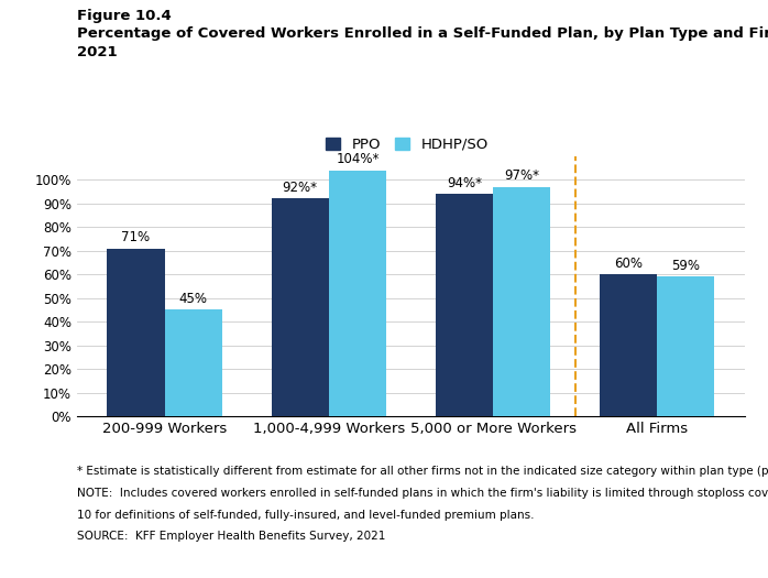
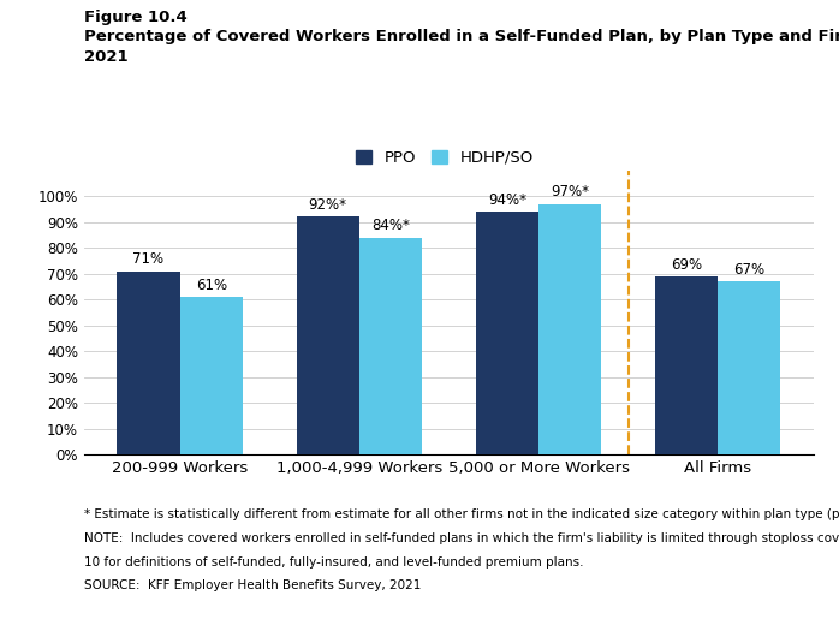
HDHP/SO/200-999 Workers: 45% -> 61%
HDHP/SO/1,000-4,999 Workers: 104%* -> 84%*
PPO/All Firms: 60% -> 69%
HDHP/SO/All Firms: 59% -> 67%
